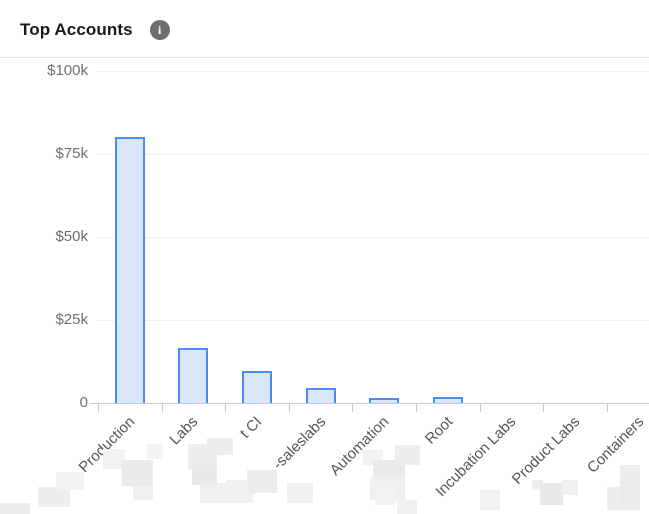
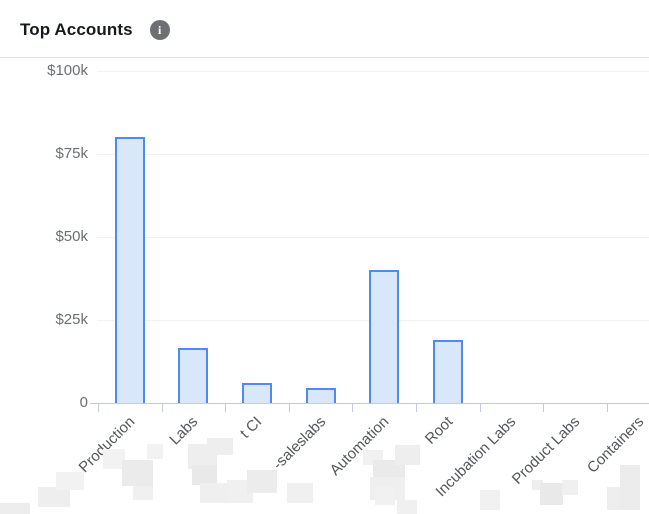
t CI: $10k -> $6k
Automation: $1k -> $40k
Root: $2k -> $19k
